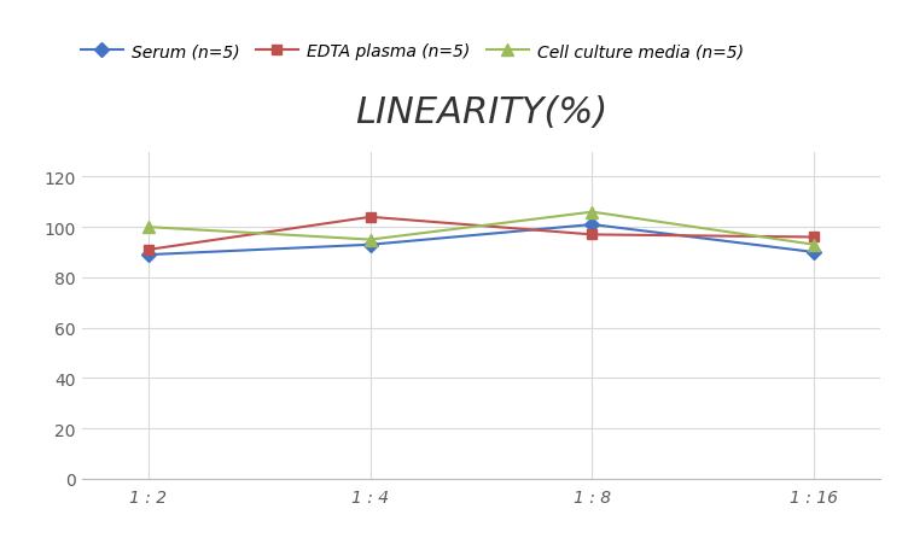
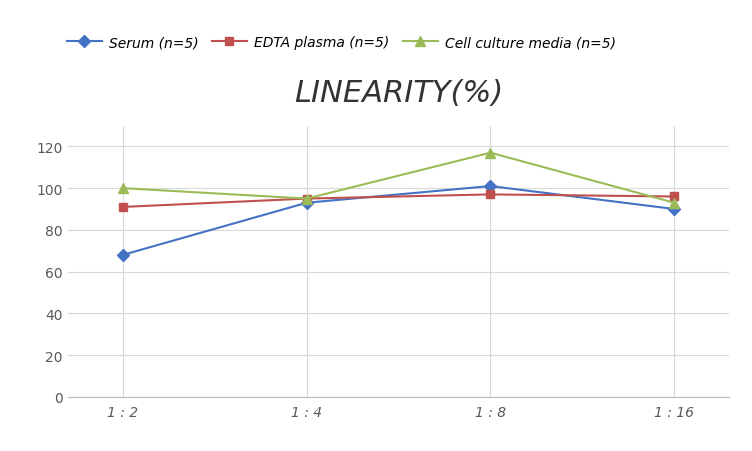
Serum (n=5)/1 : 2: 89 -> 68
EDTA plasma (n=5)/1 : 4: 104 -> 95
Cell culture media (n=5)/1 : 8: 106 -> 117
